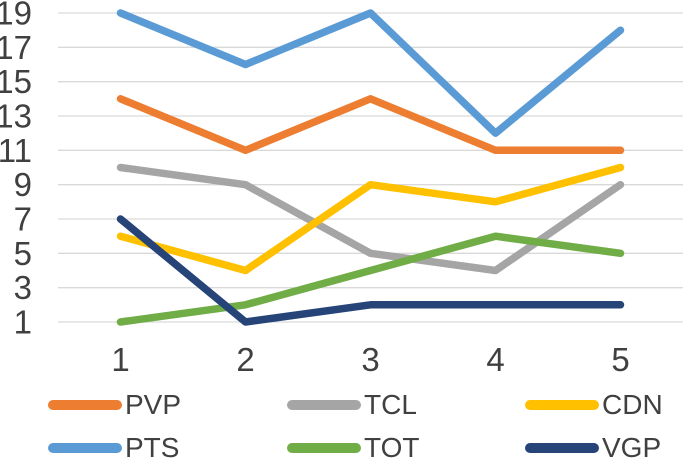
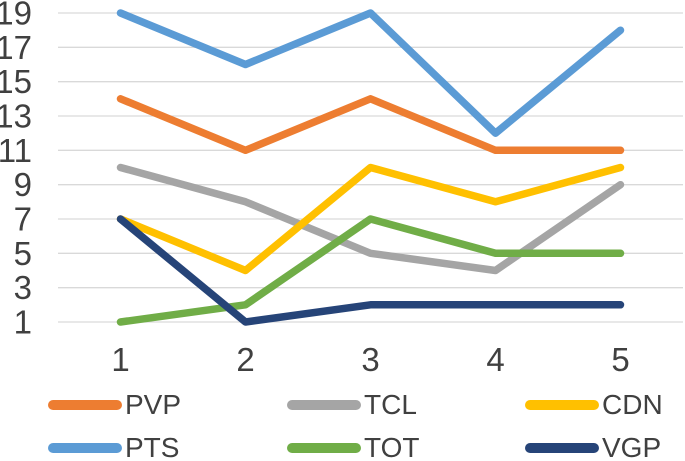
CDN/1: 6 -> 7
TCL/2: 9 -> 8
CDN/3: 9 -> 10
TOT/3: 4 -> 7
TOT/4: 6 -> 5
